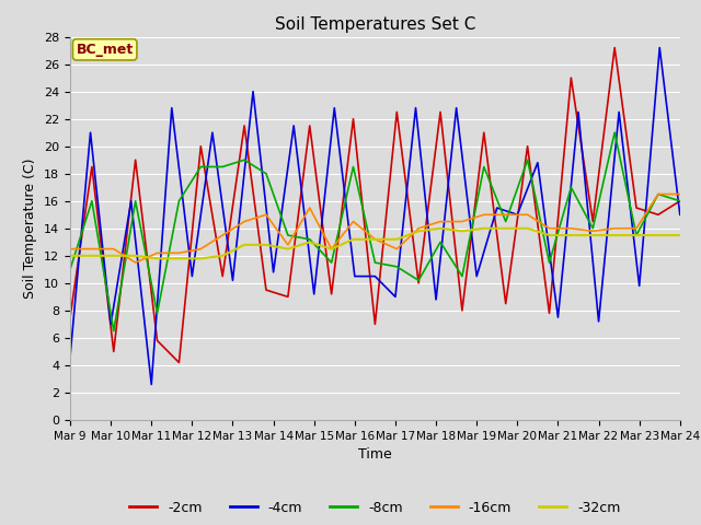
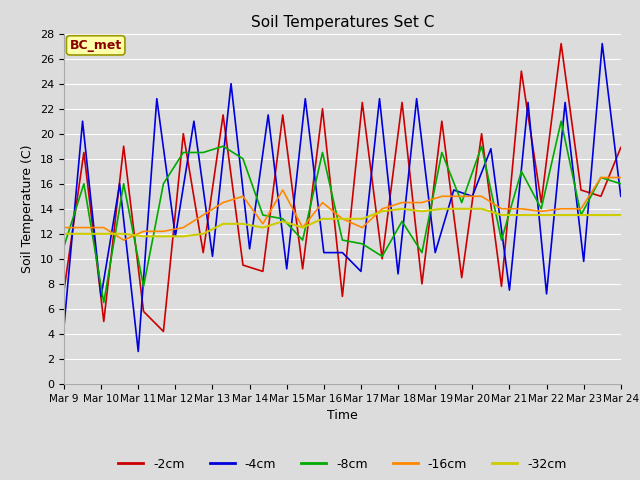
-4cm/Mar 12: 10.5 -> 11.8
-2cm/Mar 24: 16.0 -> 18.9
